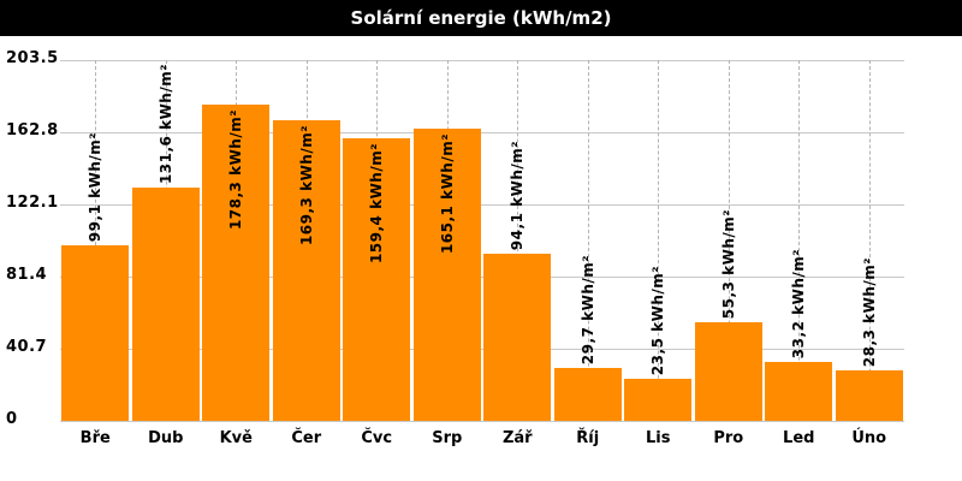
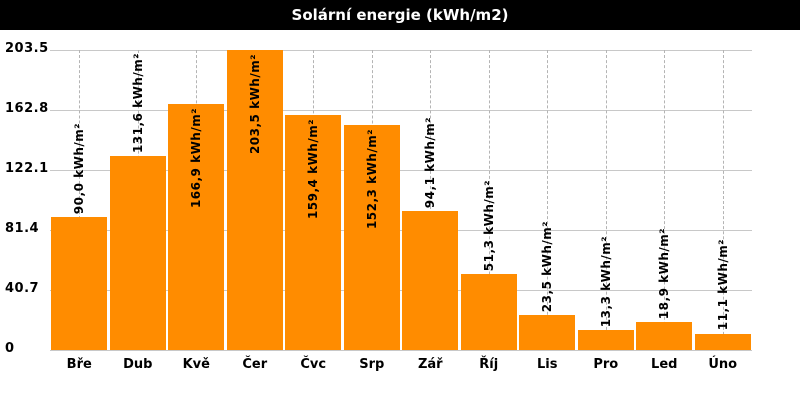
Bře: 99,1 -> 90,0
Kvě: 178,3 -> 166,9
Čer: 169,3 -> 203,5
Srp: 165,1 -> 152,3
Říj: 29,7 -> 51,3
Pro: 55,3 -> 13,3
Led: 33,2 -> 18,9
Úno: 28,3 -> 11,1
